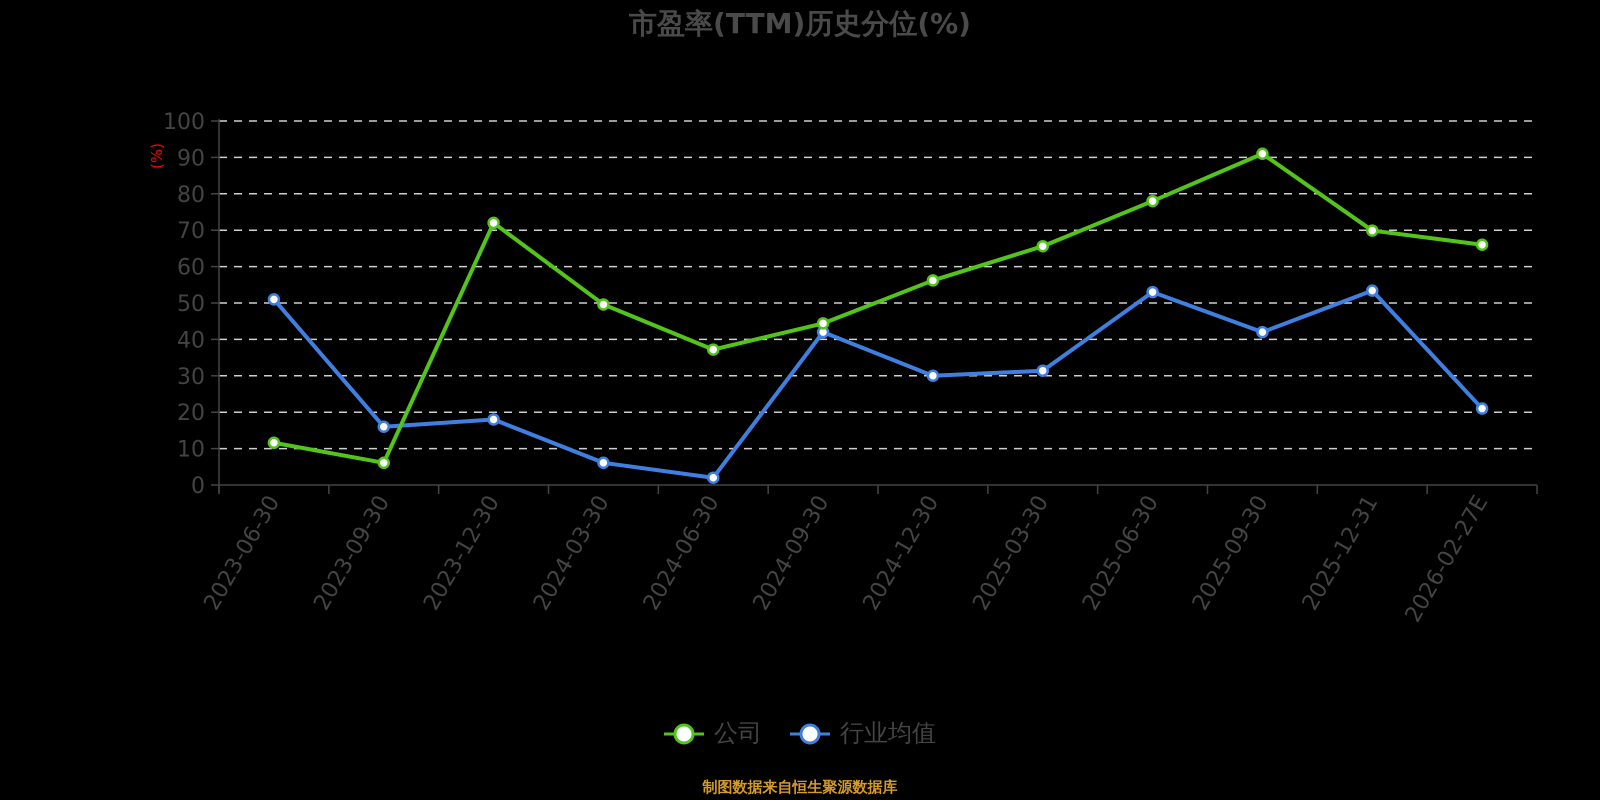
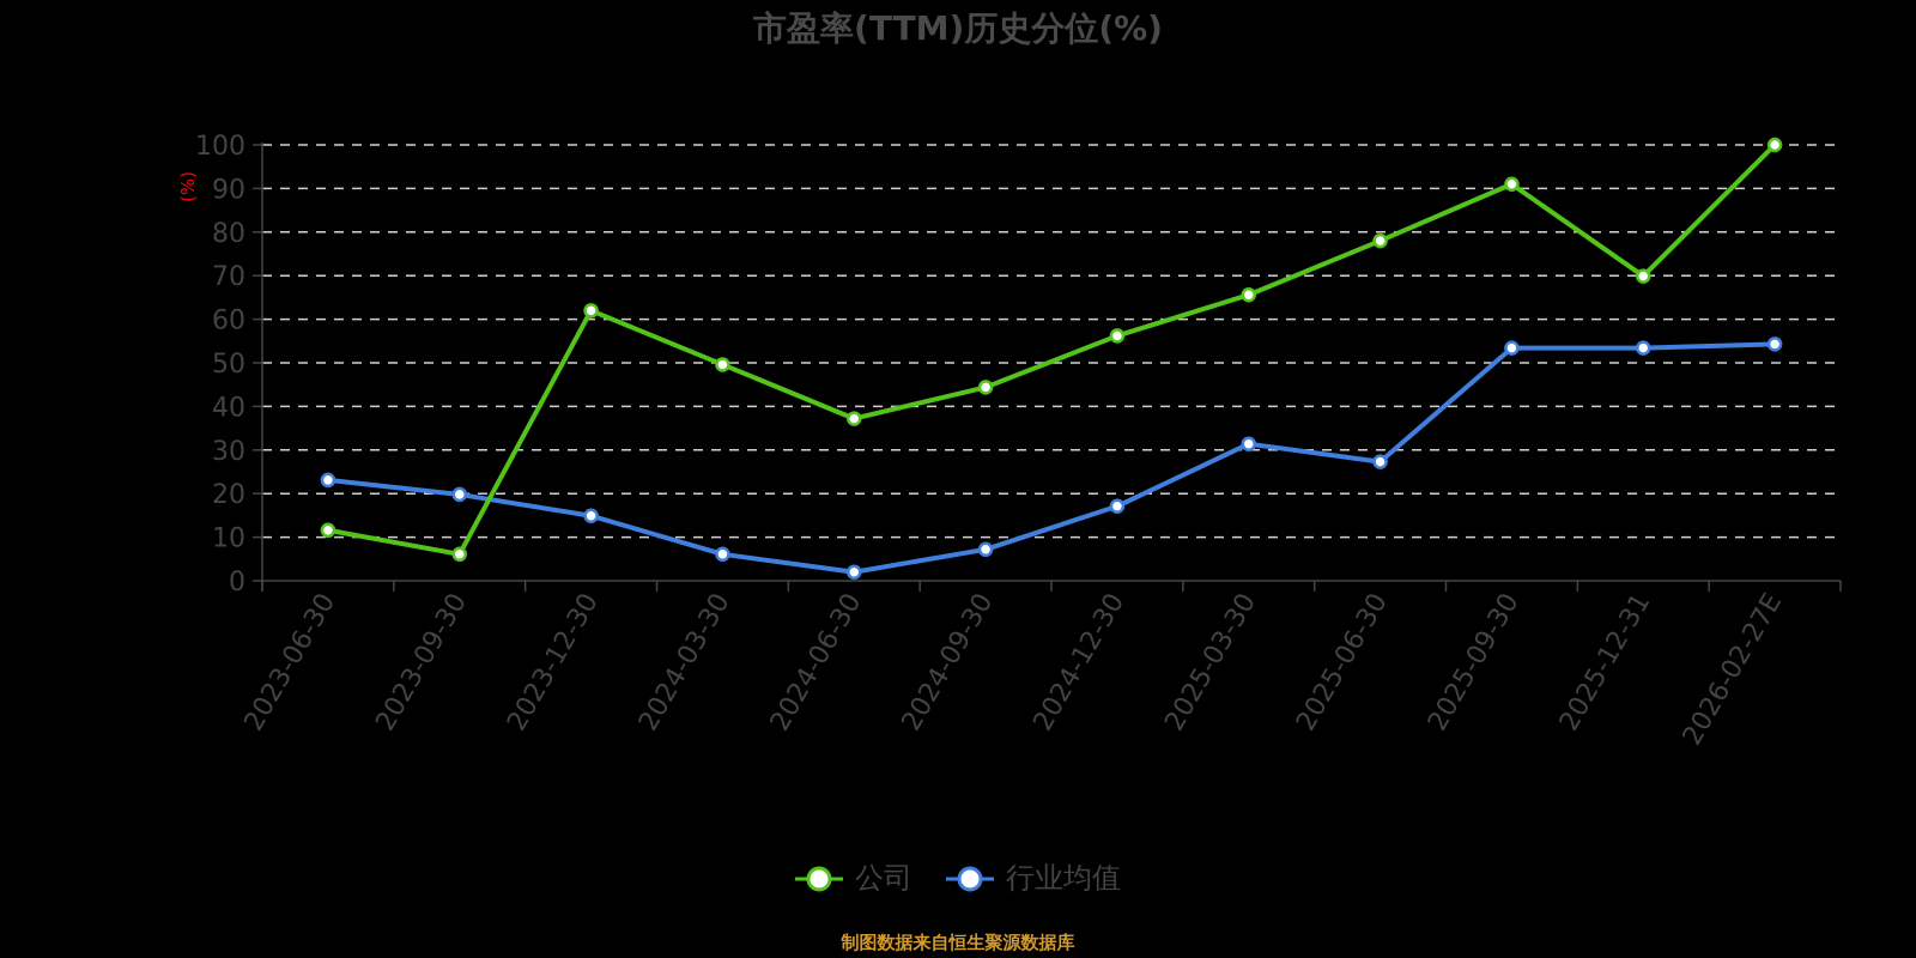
行业均值/2023-06-30: 51 -> 23
行业均值/2023-09-30: 16 -> 20
公司/2023-12-30: 72 -> 62
行业均值/2023-12-30: 18 -> 15
行业均值/2024-09-30: 42 -> 7
行业均值/2024-12-30: 30 -> 17
行业均值/2025-06-30: 53 -> 27
行业均值/2025-09-30: 42 -> 53
公司/2026-02-27E: 66 -> 100
行业均值/2026-02-27E: 21 -> 54
